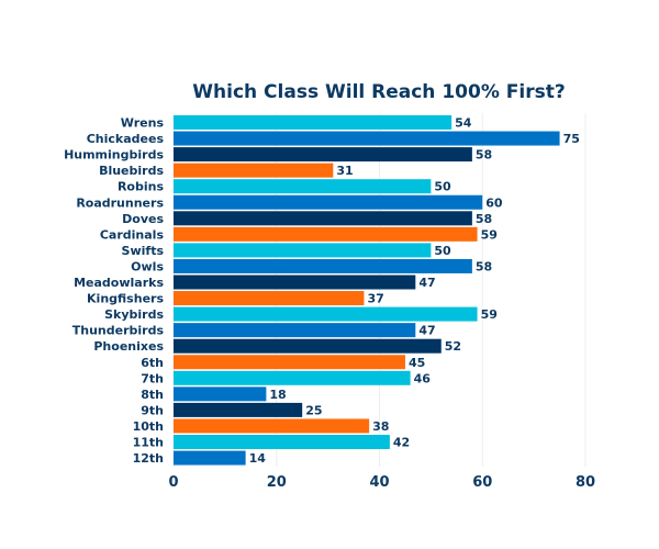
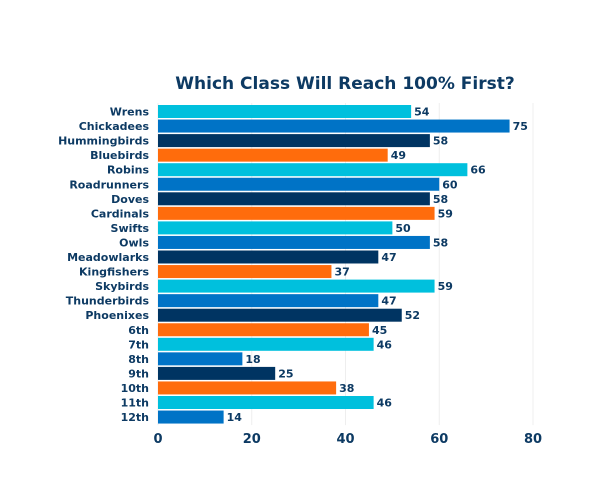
Bluebirds: 31 -> 49
Robins: 50 -> 66
11th: 42 -> 46
